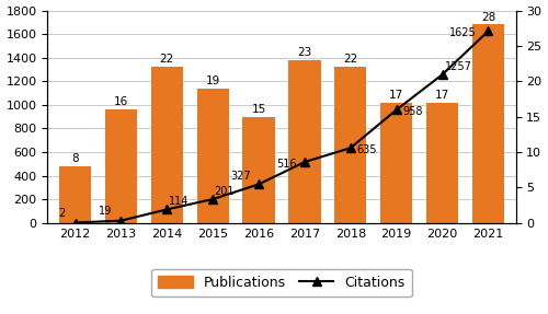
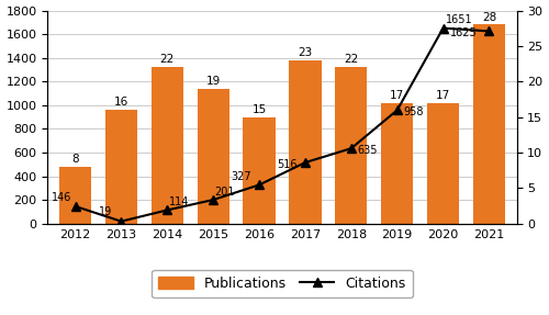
Citations/2012: 2 -> 146
Citations/2020: 1257 -> 1651
